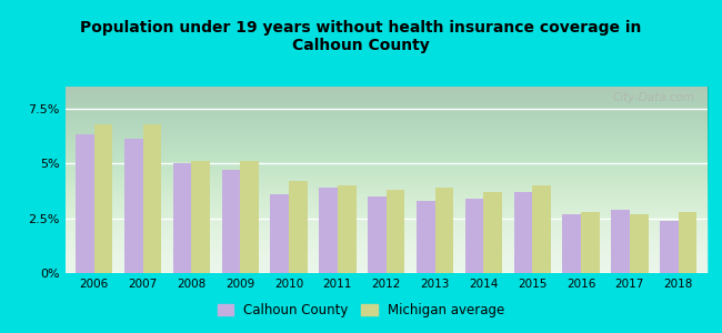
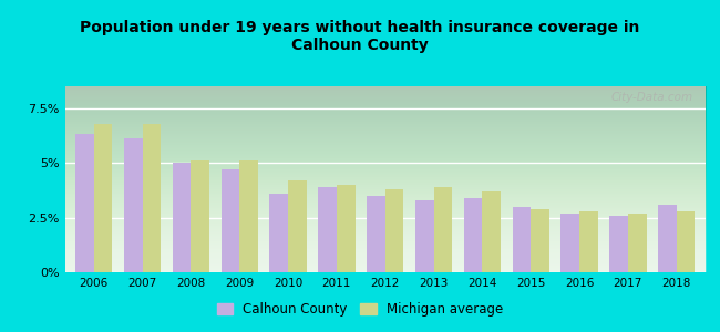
Calhoun County/2015: 3.7% -> 3.0%
Michigan average/2015: 4.0% -> 2.9%
Calhoun County/2017: 2.9% -> 2.6%
Calhoun County/2018: 2.4% -> 3.1%
